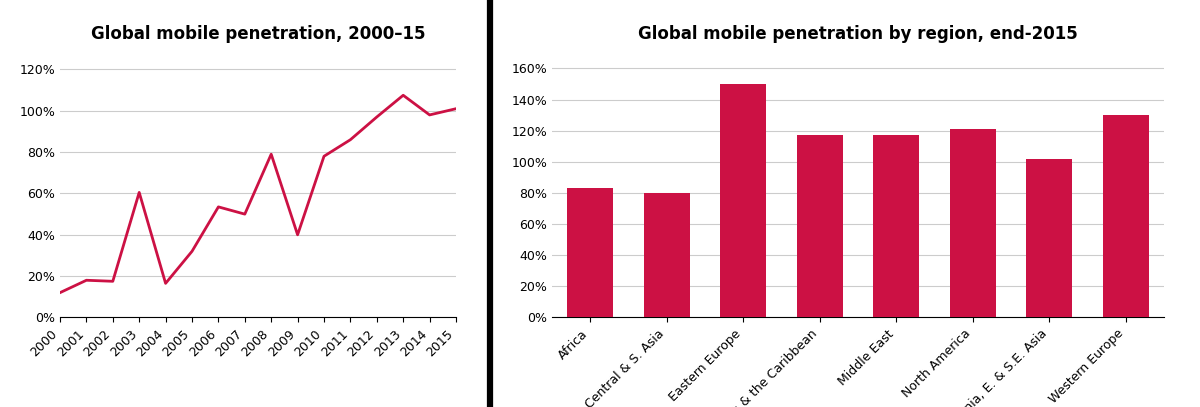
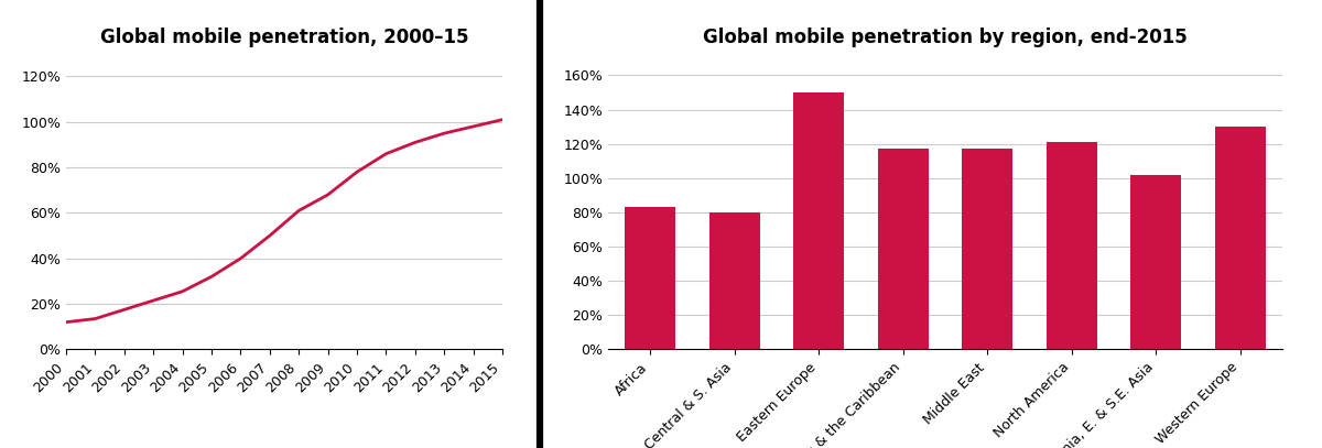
Global mobile penetration, 2000–15/2001: 18.0% -> 13.5%
Global mobile penetration, 2000–15/2003: 60.5% -> 21.5%
Global mobile penetration, 2000–15/2004: 16.5% -> 25.5%
Global mobile penetration, 2000–15/2006: 53.5% -> 40.0%
Global mobile penetration, 2000–15/2008: 79.0% -> 61.0%
Global mobile penetration, 2000–15/2009: 40.0% -> 68.0%
Global mobile penetration, 2000–15/2012: 97.0% -> 91.0%
Global mobile penetration, 2000–15/2013: 107.5% -> 95.0%
